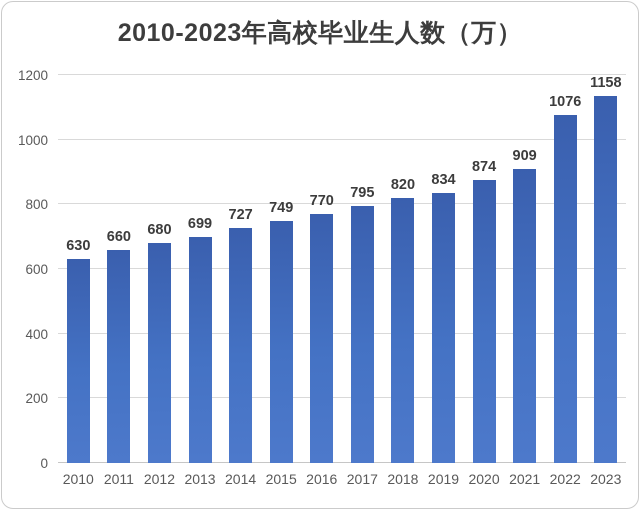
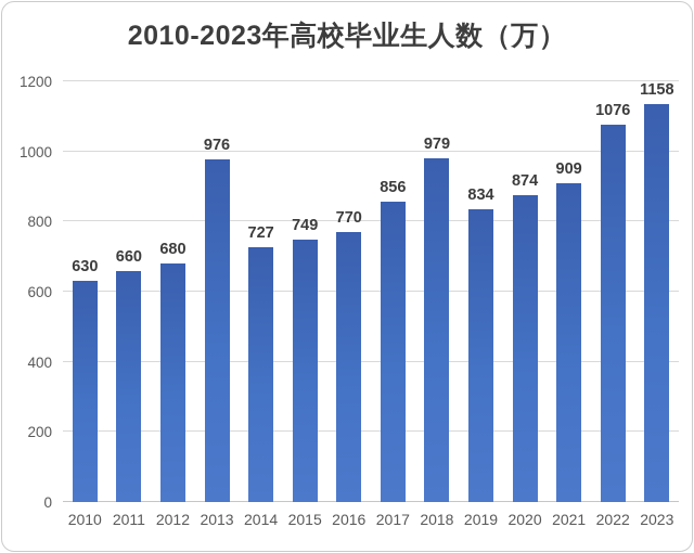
2013: 699 -> 976
2017: 795 -> 856
2018: 820 -> 979
